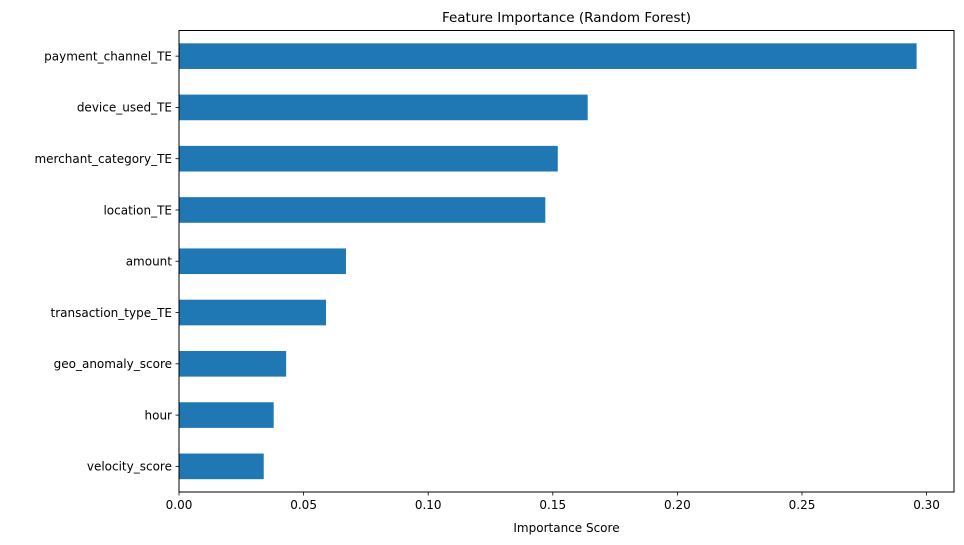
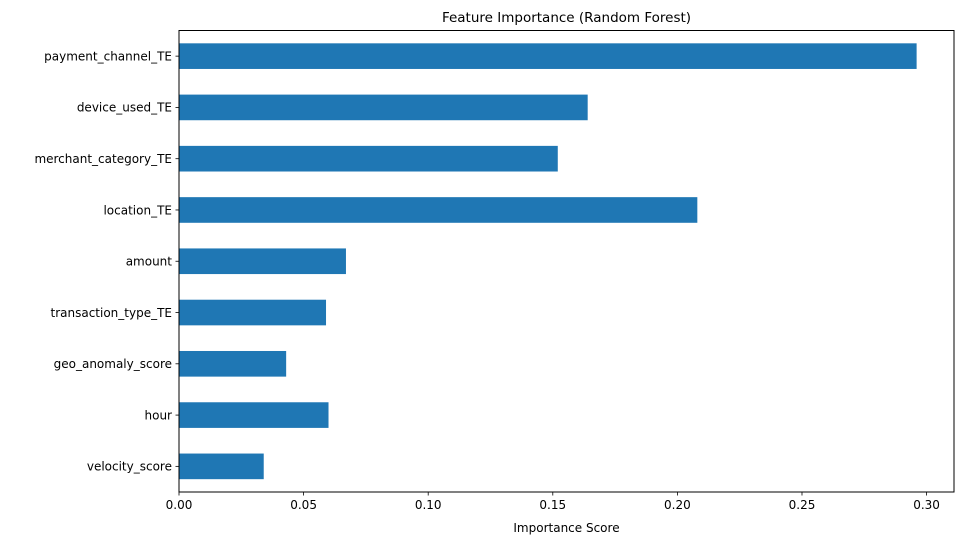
location_TE: 0.147 -> 0.208
hour: 0.038 -> 0.060
